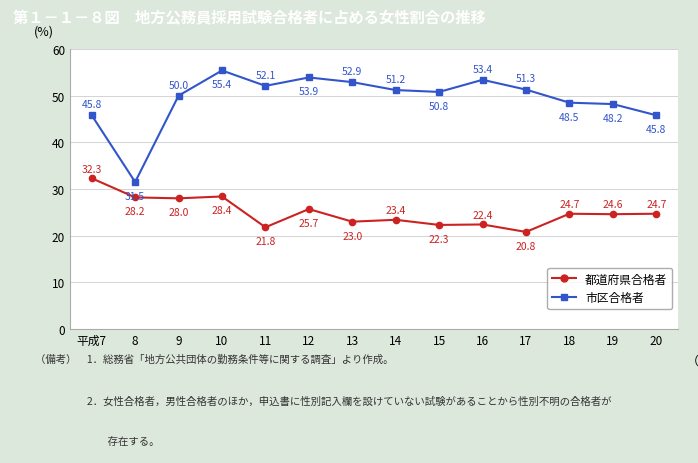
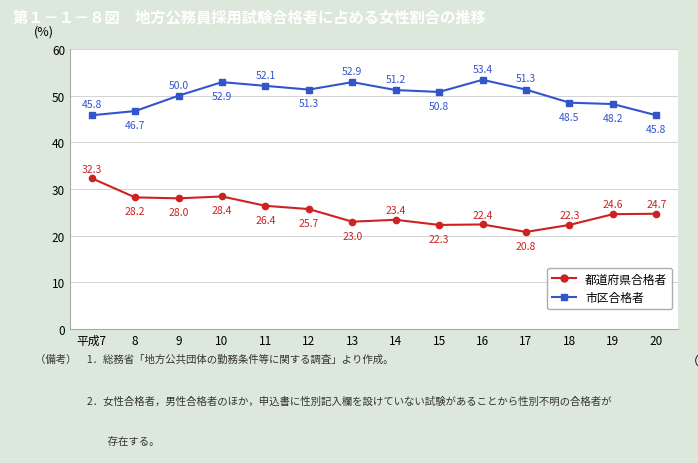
市区合格者/8: 31.5 -> 46.7
市区合格者/10: 55.4 -> 52.9
都道府県合格者/11: 21.8 -> 26.4
市区合格者/12: 53.9 -> 51.3
都道府県合格者/18: 24.7 -> 22.3
